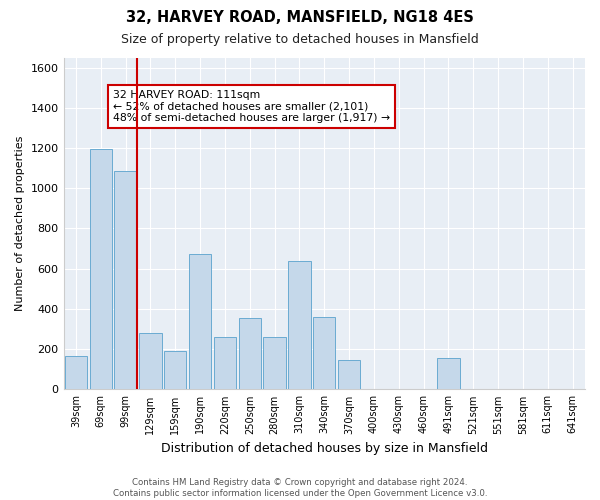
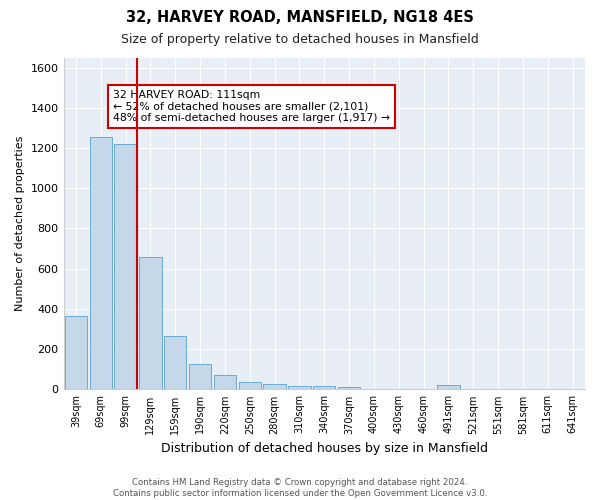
39sqm: 165 -> 365
69sqm: 1195 -> 1255
99sqm: 1085 -> 1220
129sqm: 280 -> 660
159sqm: 190 -> 265
190sqm: 675 -> 125
220sqm: 260 -> 70
250sqm: 355 -> 38
280sqm: 260 -> 25
310sqm: 640 -> 15
340sqm: 360 -> 15
370sqm: 145 -> 10
491sqm: 155 -> 20
